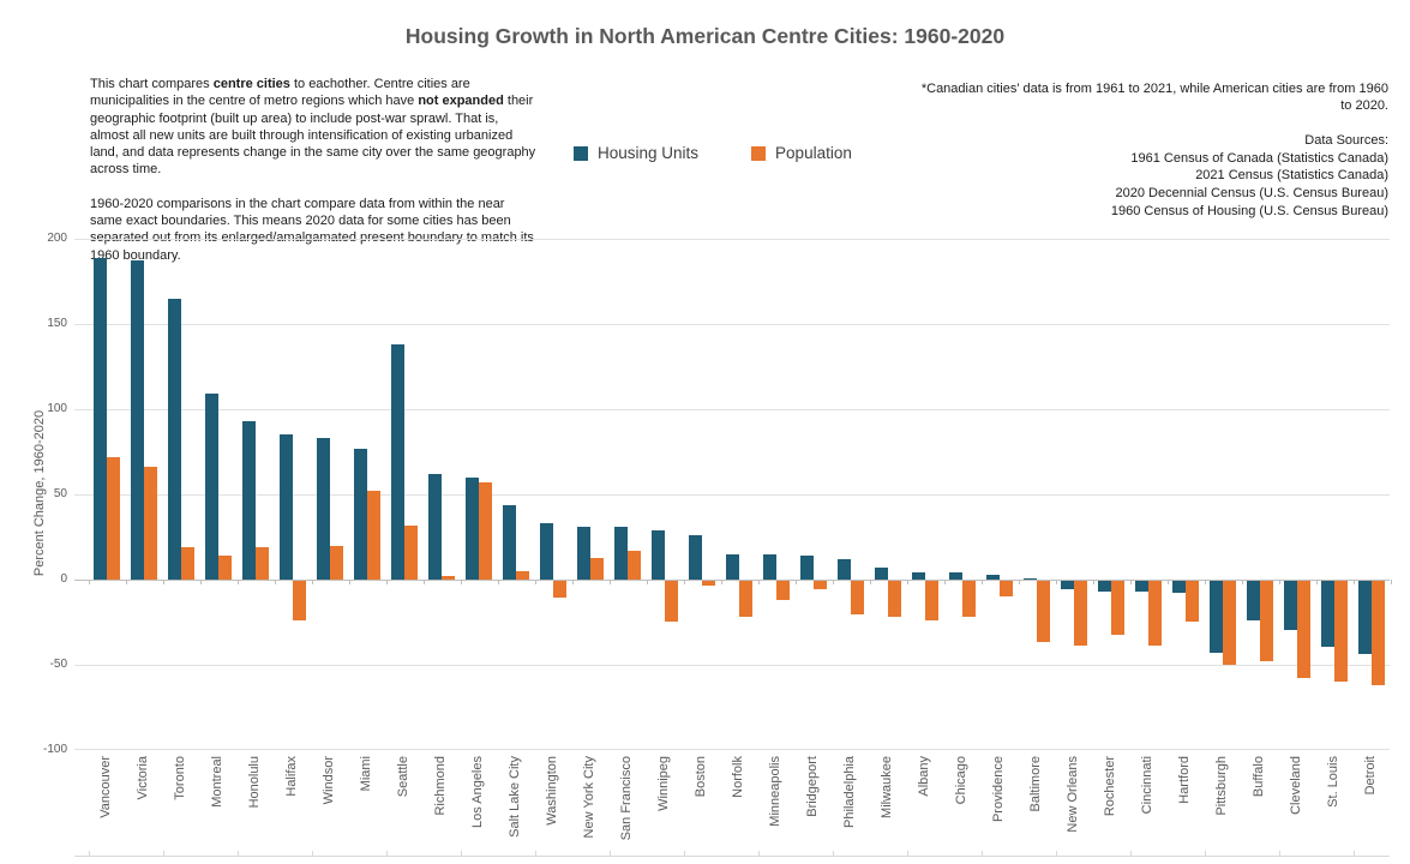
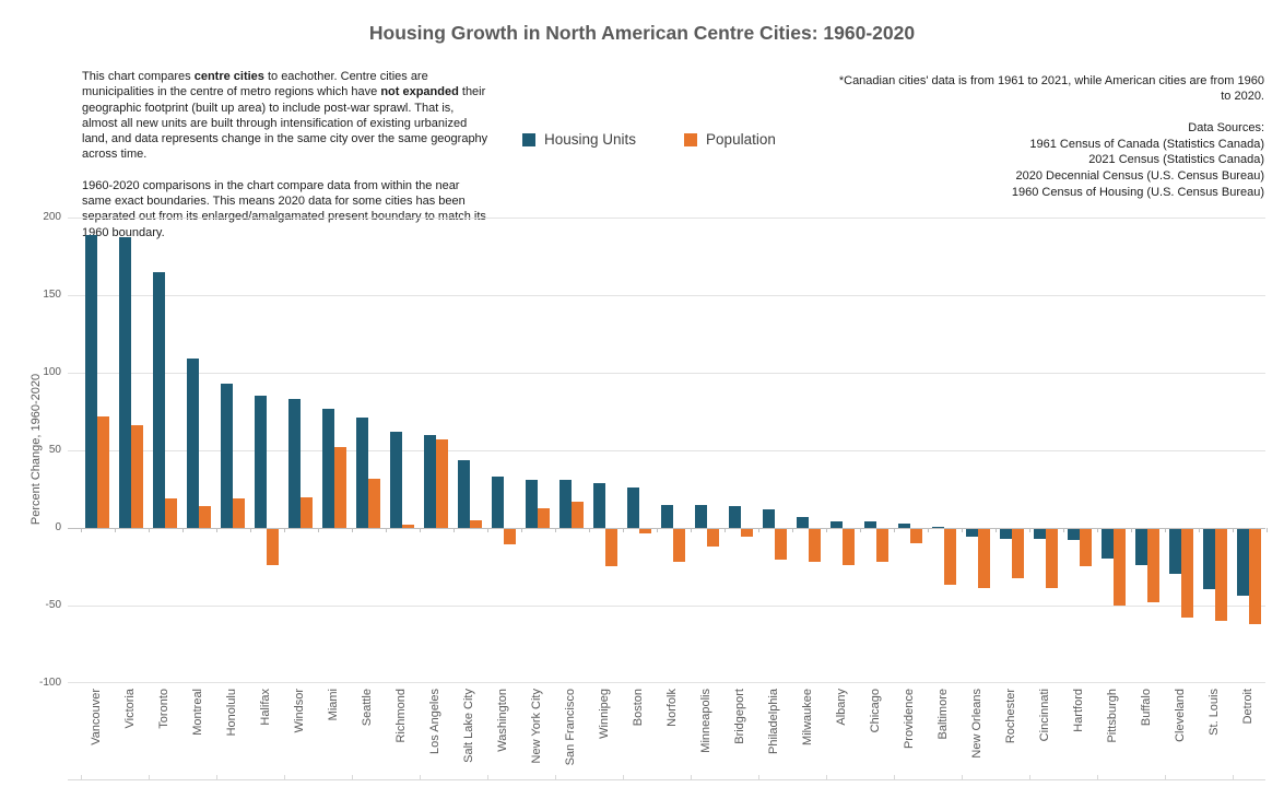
Housing Units/Seattle: 138 -> 71
Housing Units/Pittsburgh: -42 -> -19
